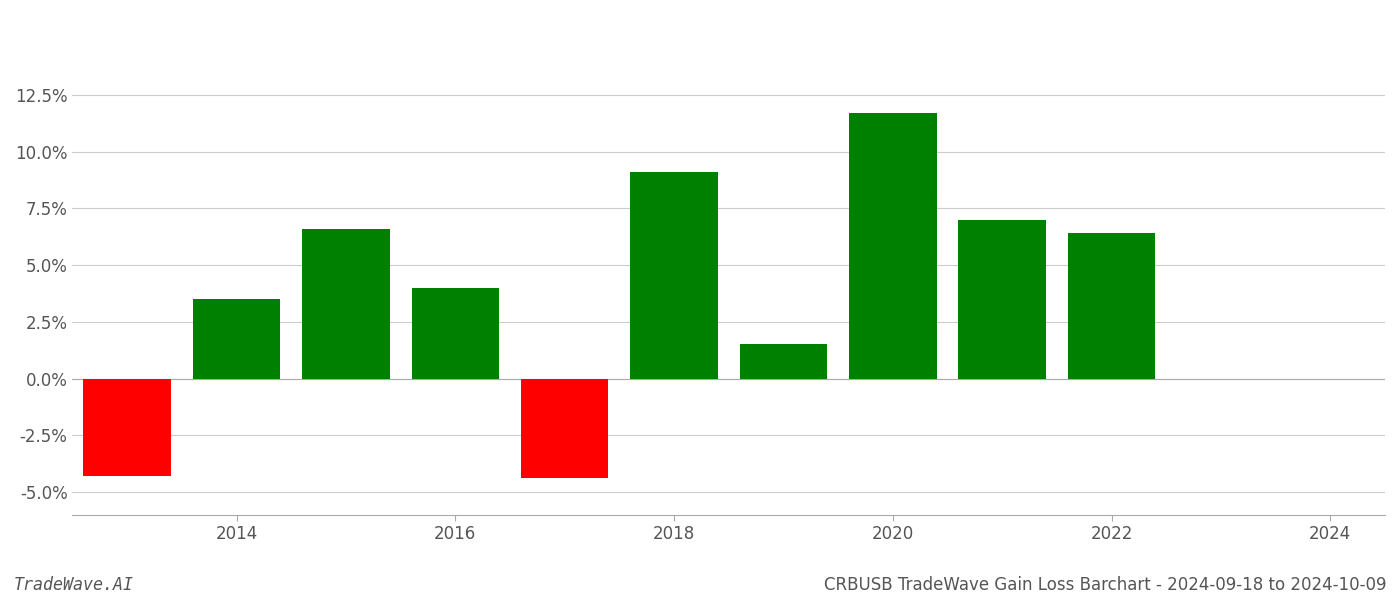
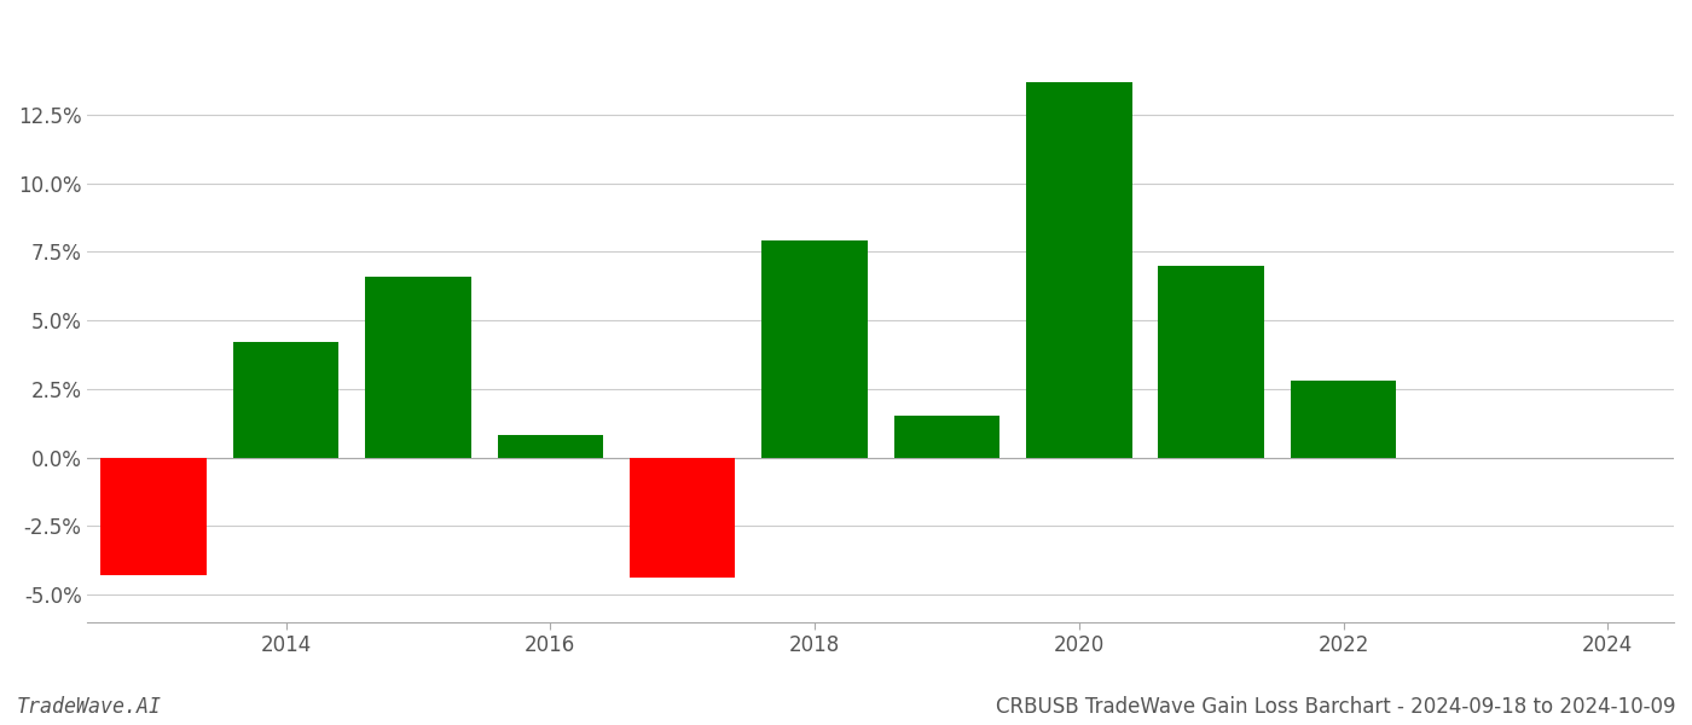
2014: 3.5% -> 4.2%
2016: 4.0% -> 0.8%
2018: 9.1% -> 7.9%
2020: 11.7% -> 13.7%
2022: 6.4% -> 2.8%
